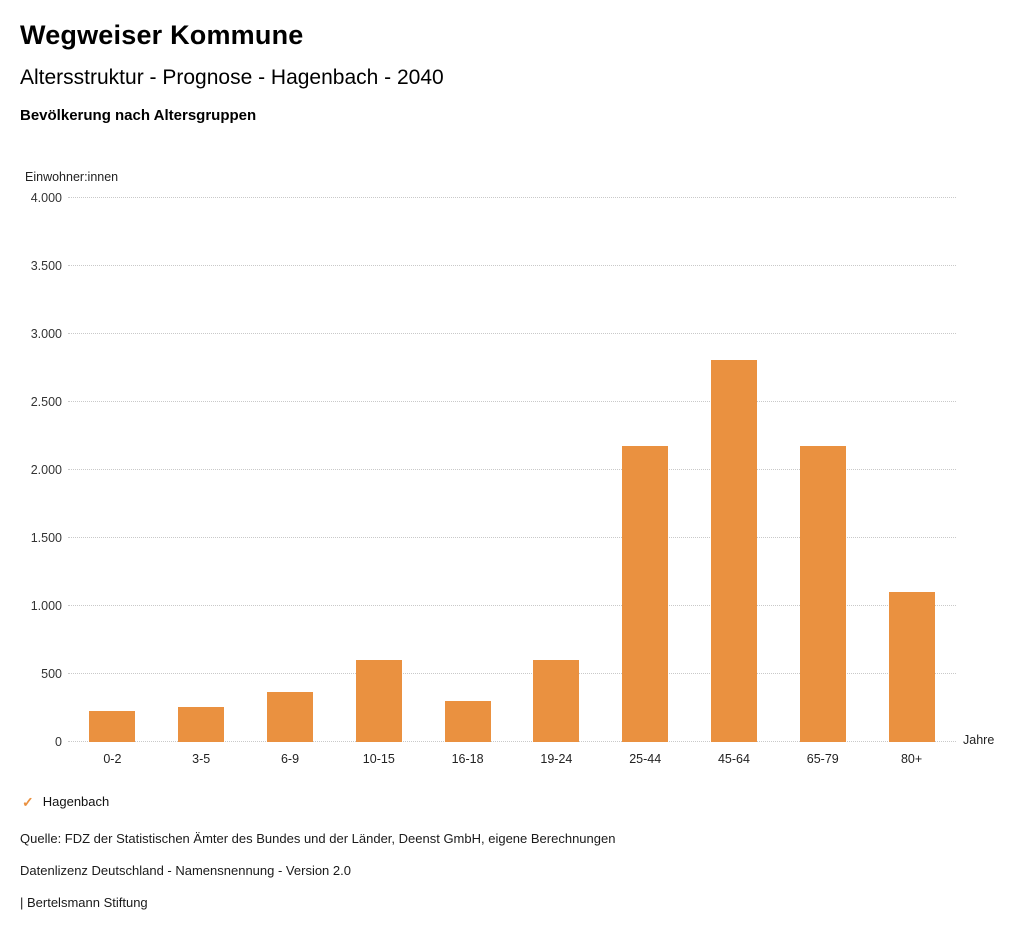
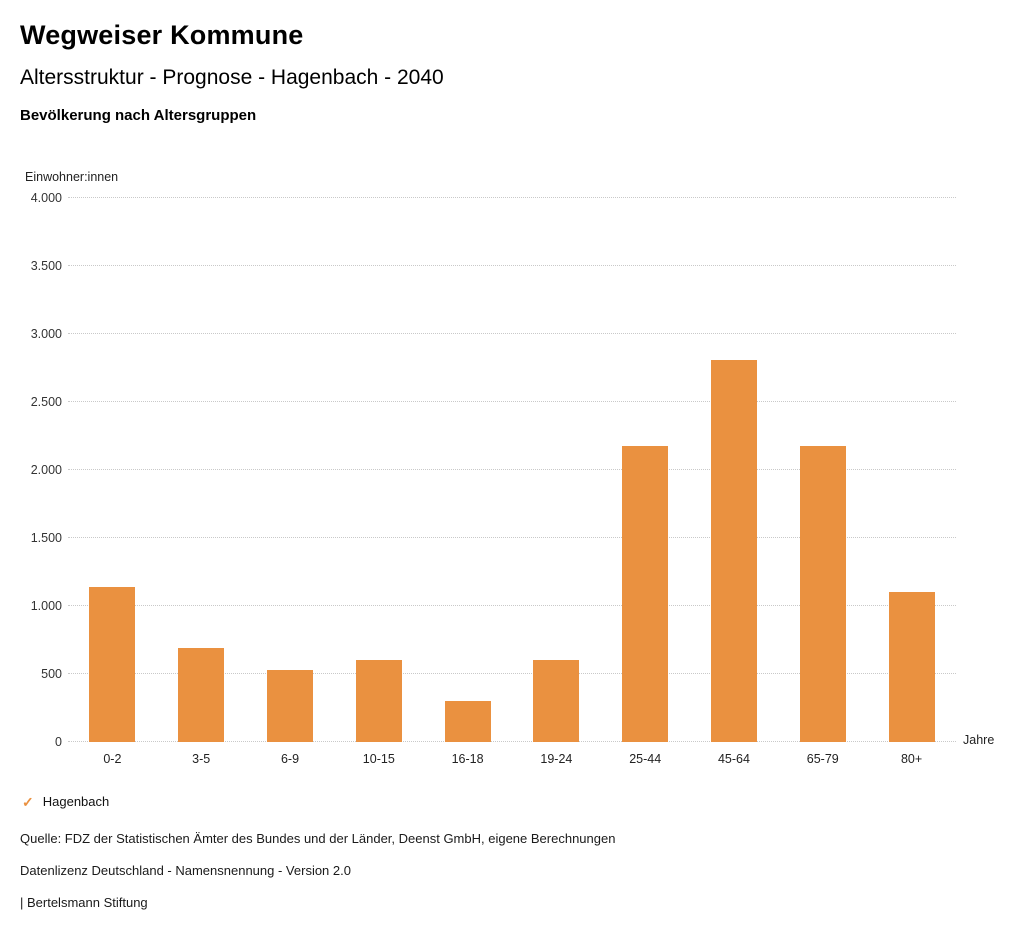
0-2: 230 -> 1140
3-5: 260 -> 690
6-9: 370 -> 530
